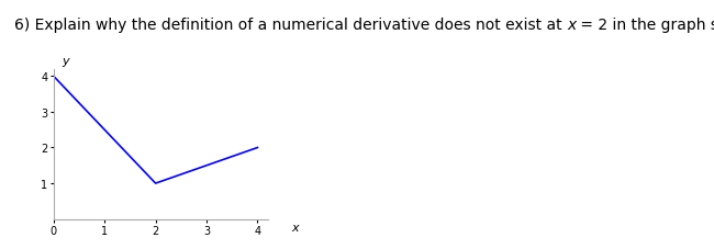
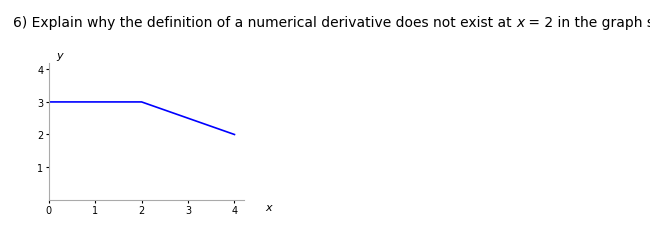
0: 4 -> 3
2: 1 -> 3
